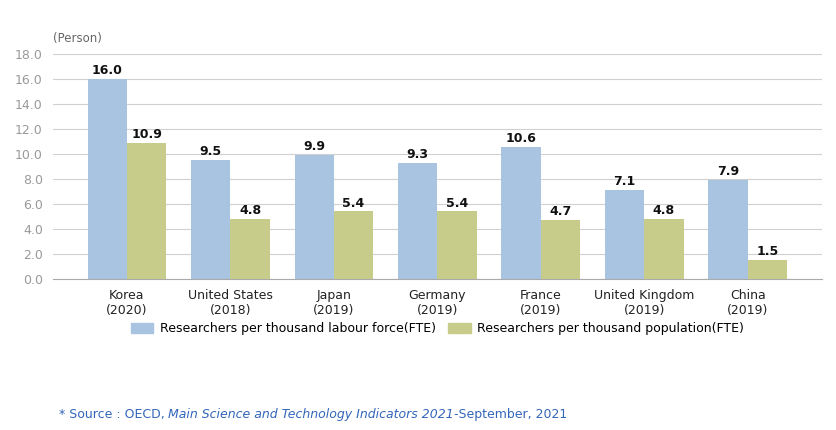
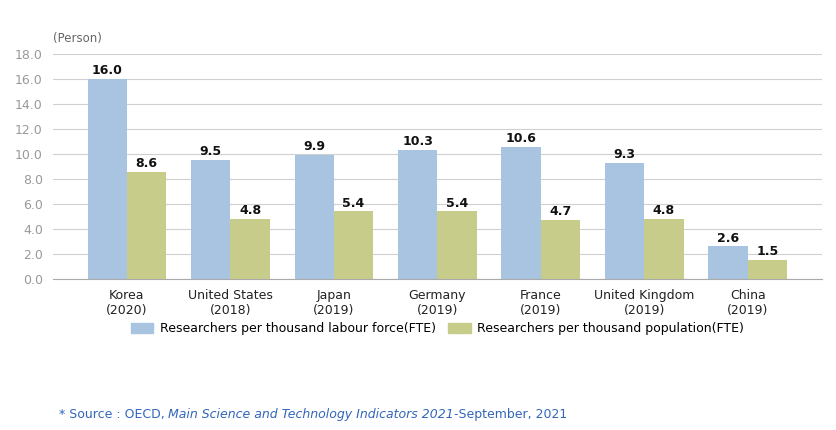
Researchers per thousand population(FTE)/Korea (2020): 10.9 -> 8.6
Researchers per thousand labour force(FTE)/Germany (2019): 9.3 -> 10.3
Researchers per thousand labour force(FTE)/United Kingdom (2019): 7.1 -> 9.3
Researchers per thousand labour force(FTE)/China (2019): 7.9 -> 2.6
